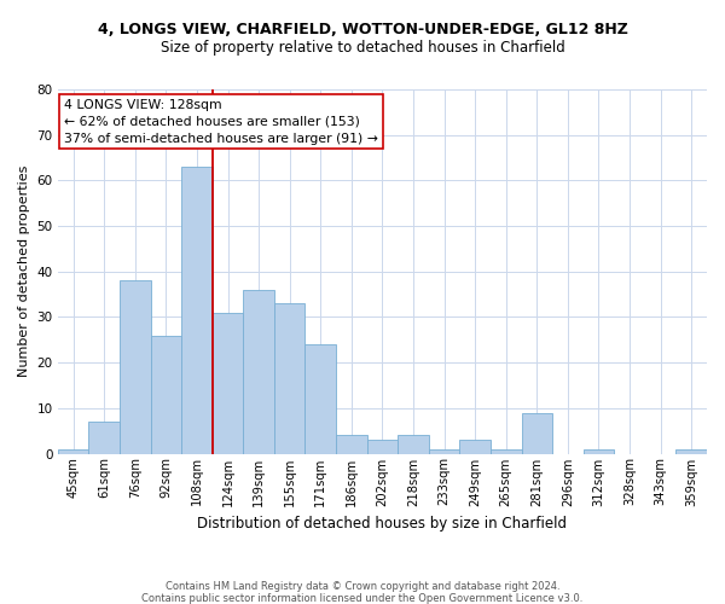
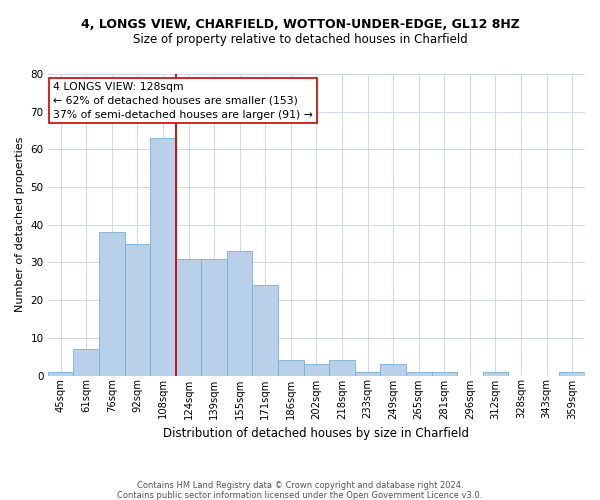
92sqm: 26 -> 35
139sqm: 36 -> 31
281sqm: 9 -> 1
